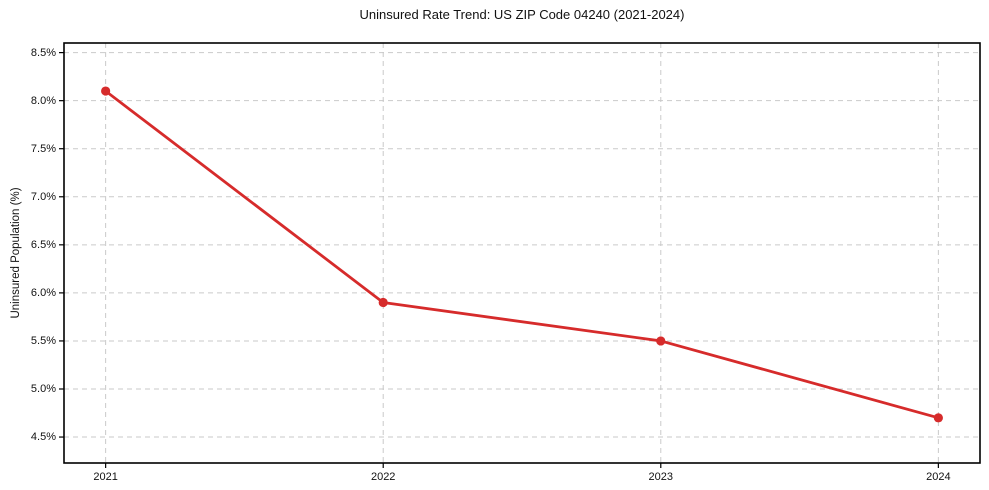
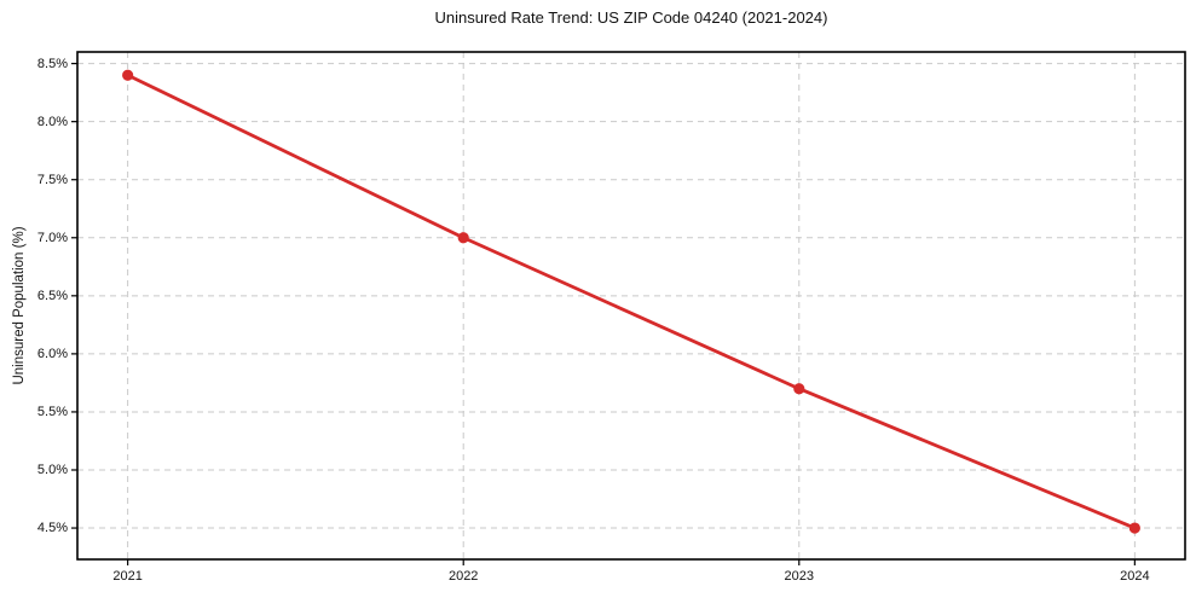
2021: 8.1% -> 8.4%
2022: 5.9% -> 7.0%
2023: 5.5% -> 5.7%
2024: 4.7% -> 4.5%
